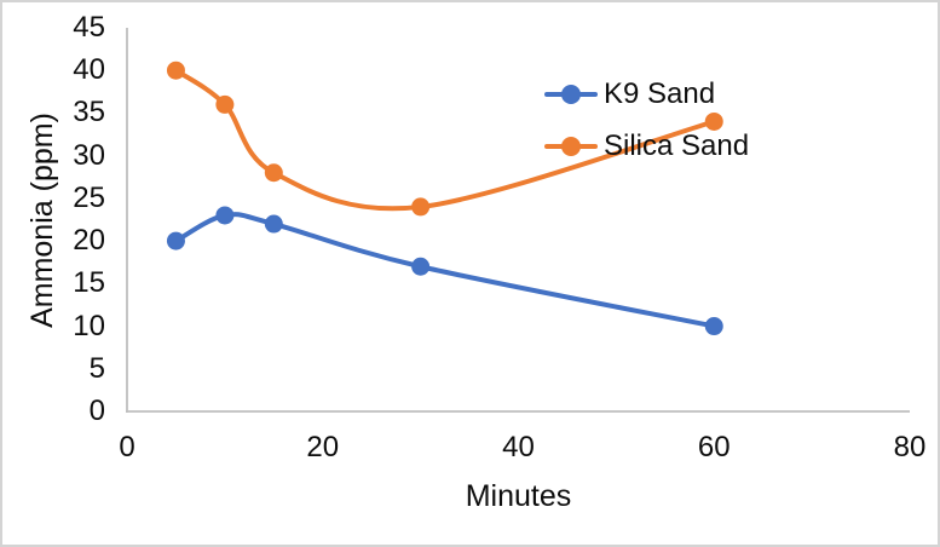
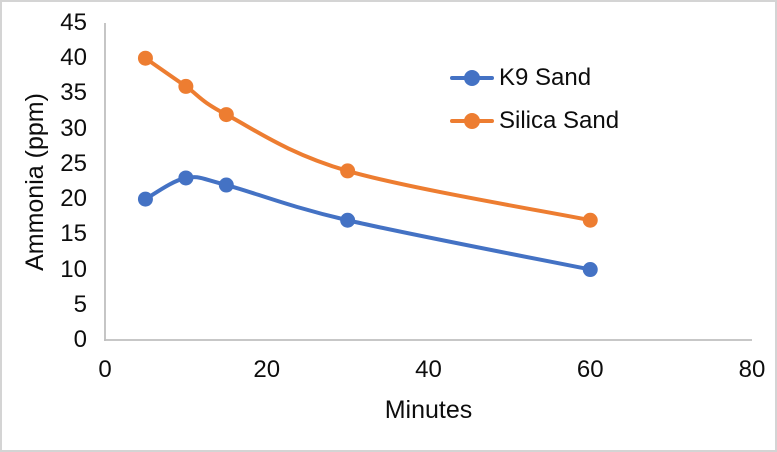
Silica Sand/15: 28 -> 32
Silica Sand/60: 34 -> 17
